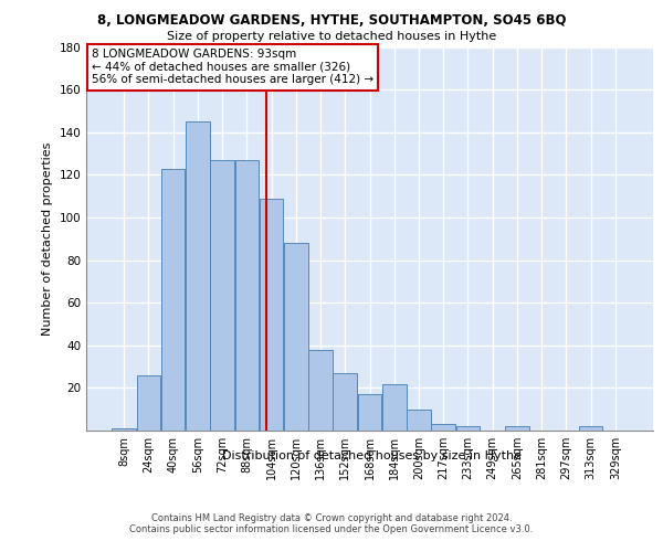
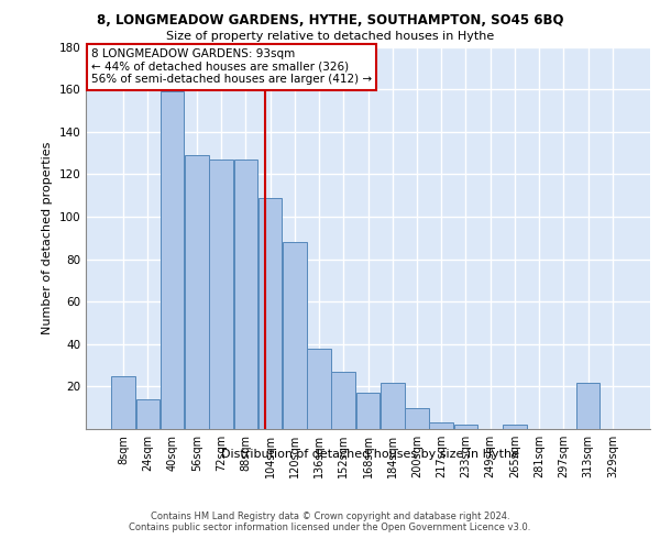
8sqm: 1 -> 25
24sqm: 26 -> 14
40sqm: 123 -> 159
56sqm: 145 -> 129
313sqm: 2 -> 22
